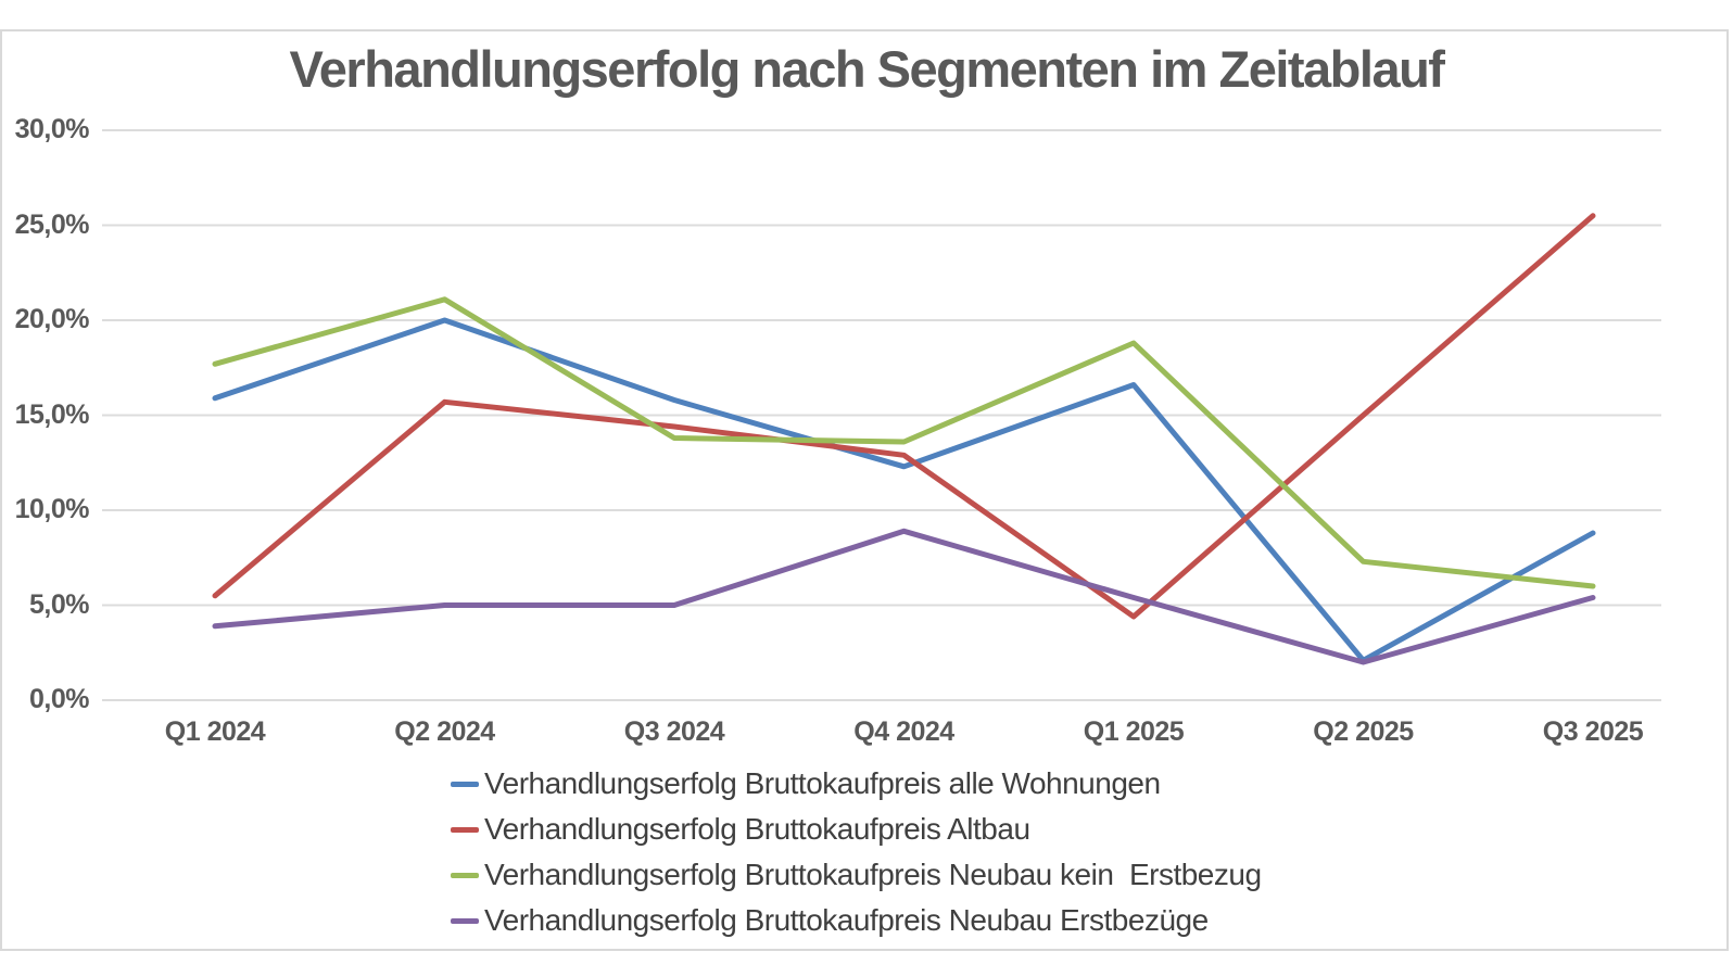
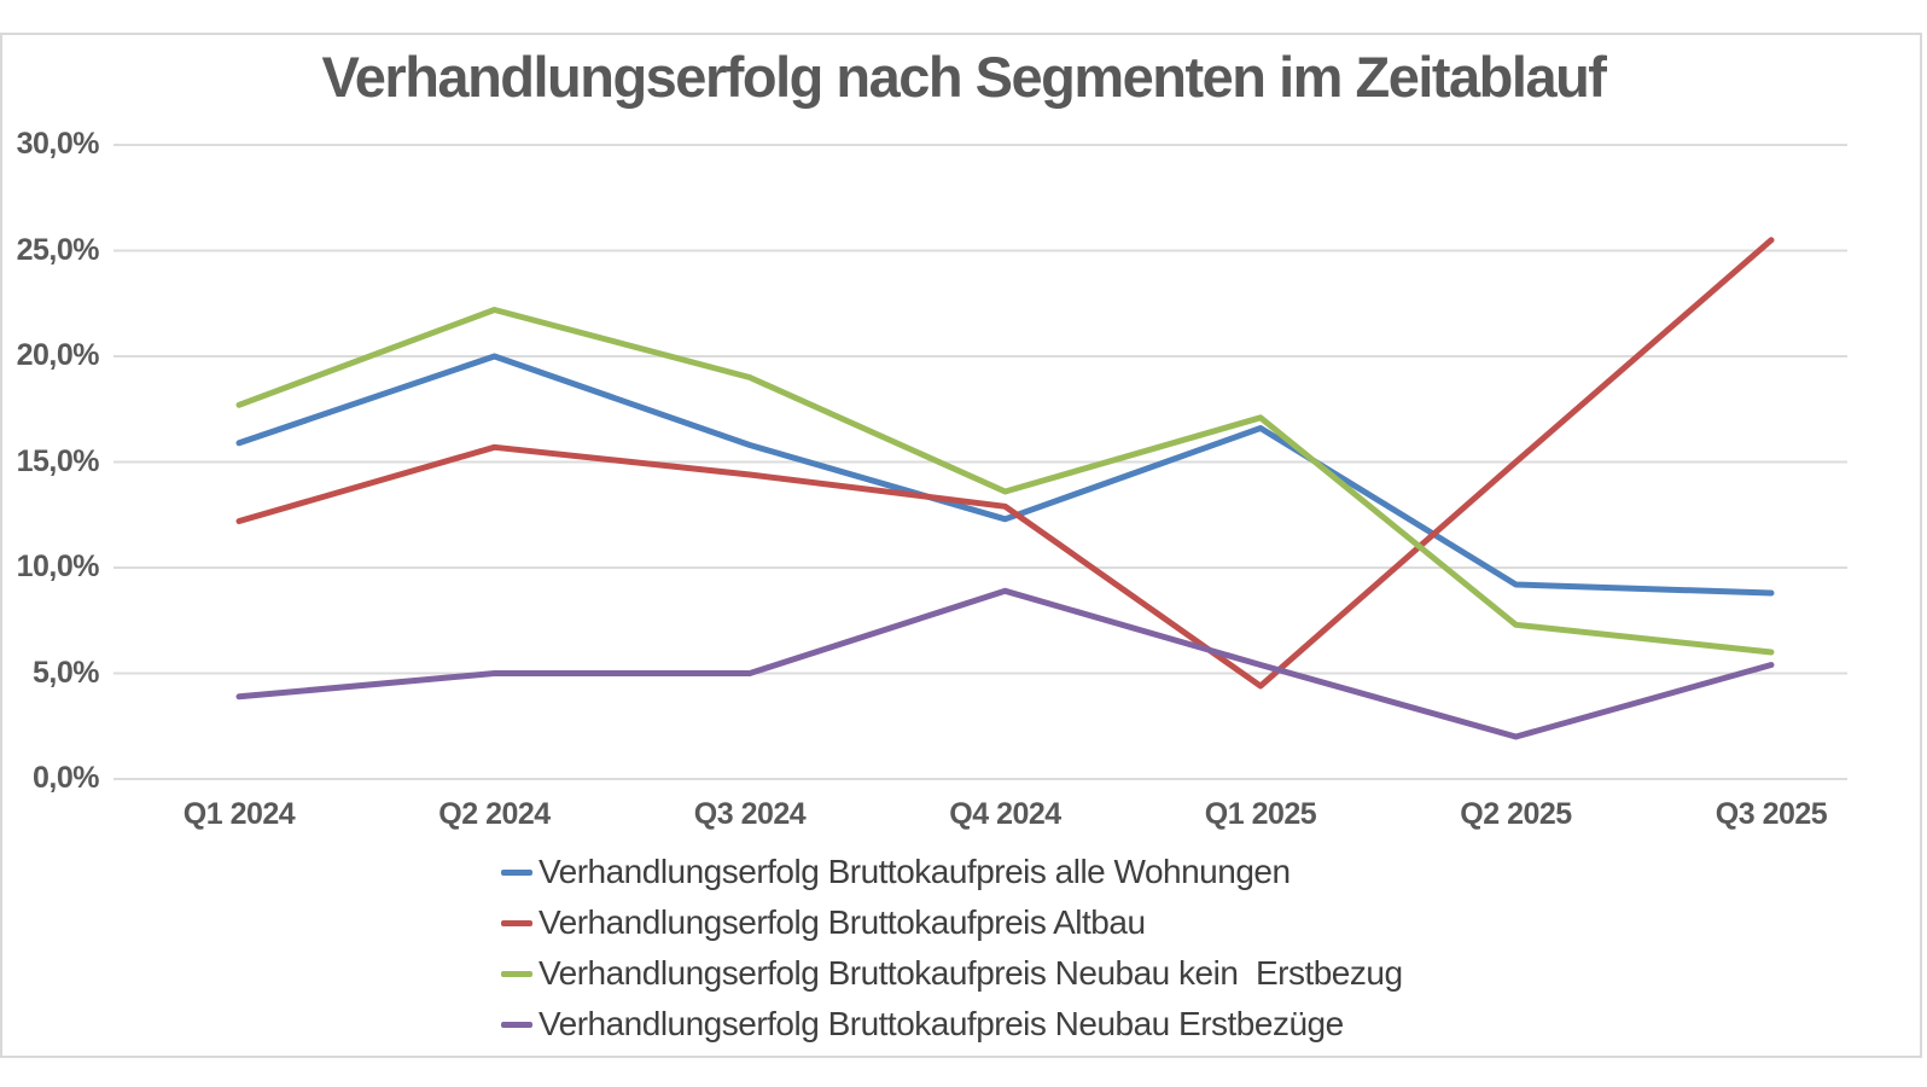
Verhandlungserfolg Bruttokaufpreis Altbau/Q1 2024: 5,5% -> 12,2%
Verhandlungserfolg Bruttokaufpreis Neubau kein Erstbezug/Q2 2024: 21,1% -> 22,2%
Verhandlungserfolg Bruttokaufpreis Neubau kein Erstbezug/Q3 2024: 13,8% -> 19,0%
Verhandlungserfolg Bruttokaufpreis Neubau kein Erstbezug/Q1 2025: 18,8% -> 17,1%
Verhandlungserfolg Bruttokaufpreis alle Wohnungen/Q2 2025: 2,1% -> 9,2%
